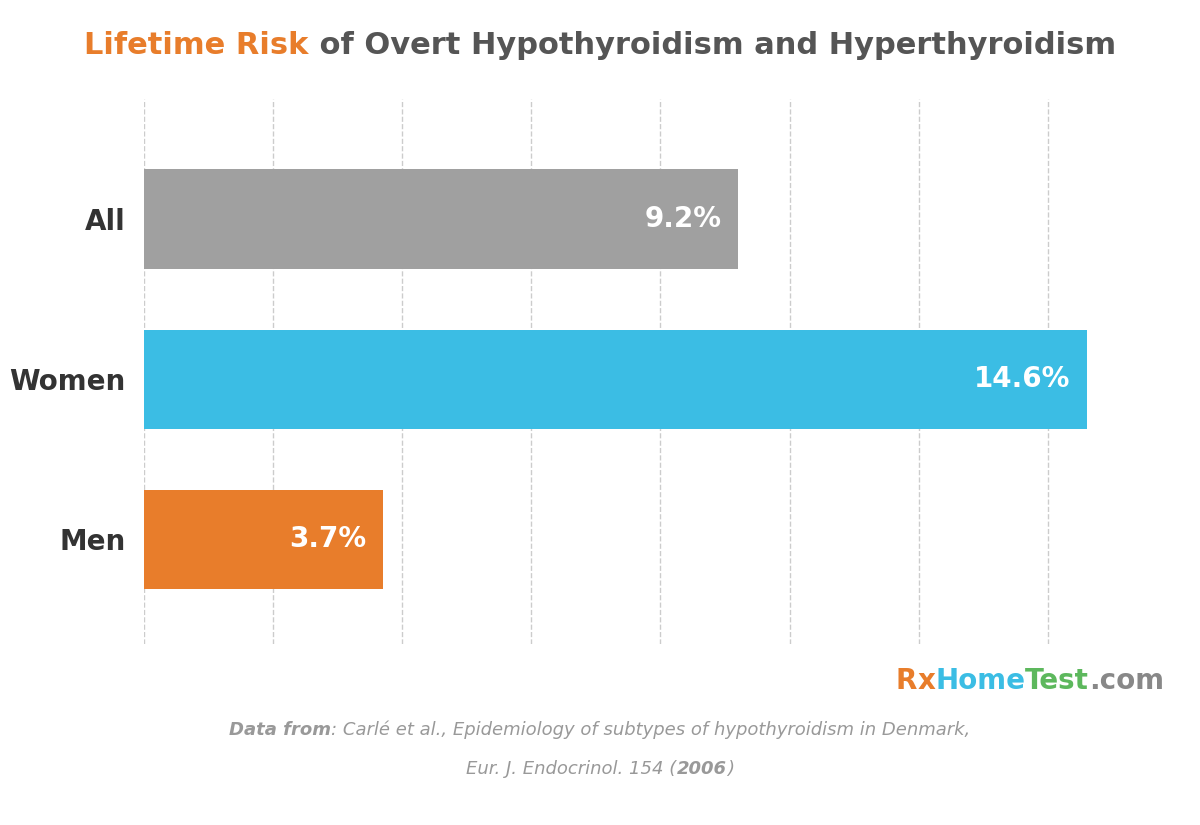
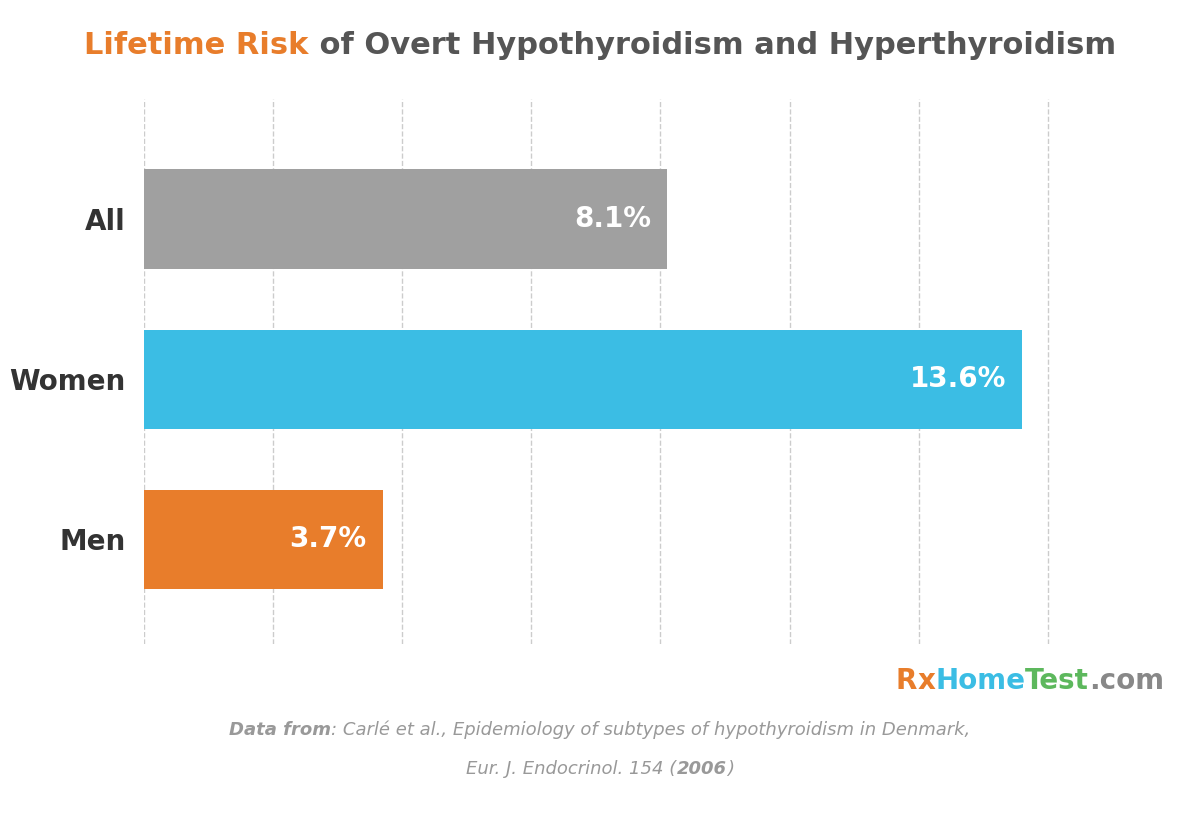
All: 9.2% -> 8.1%
Women: 14.6% -> 13.6%
